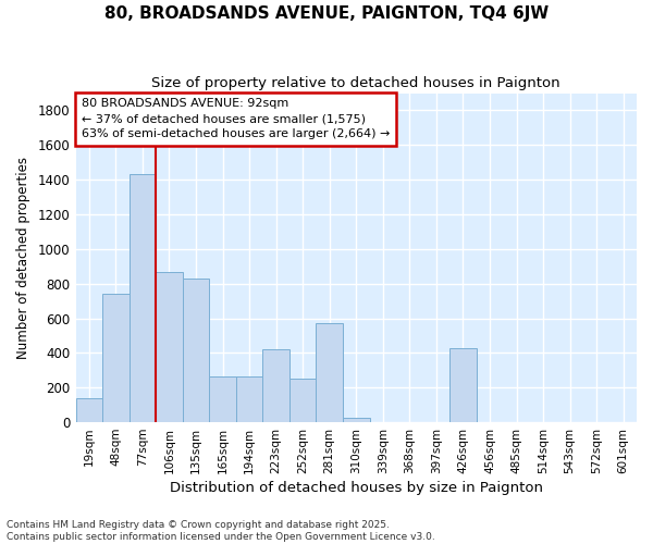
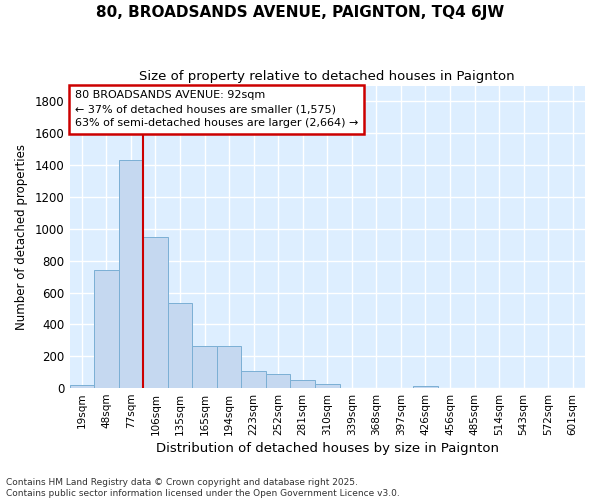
19sqm: 140 -> 20
106sqm: 870 -> 950
135sqm: 830 -> 540
223sqm: 420 -> 100
252sqm: 250 -> 90
281sqm: 570 -> 50
426sqm: 430 -> 20
